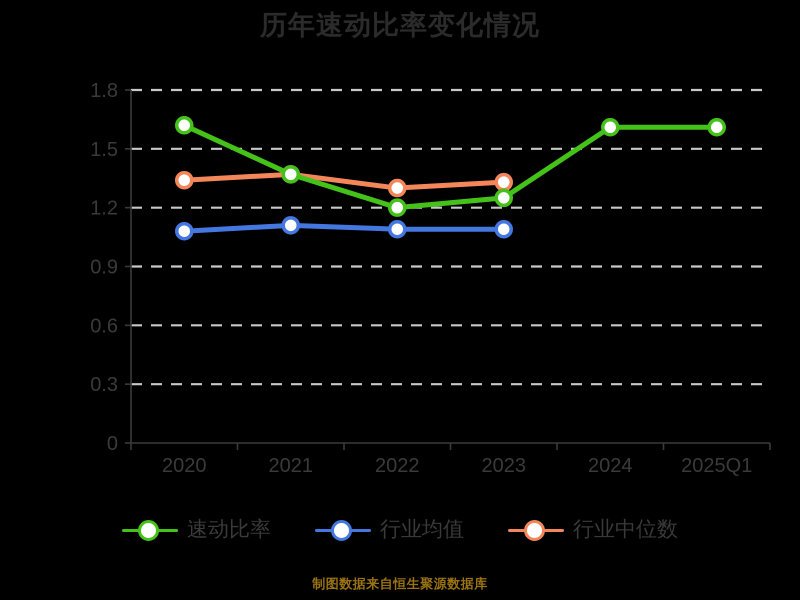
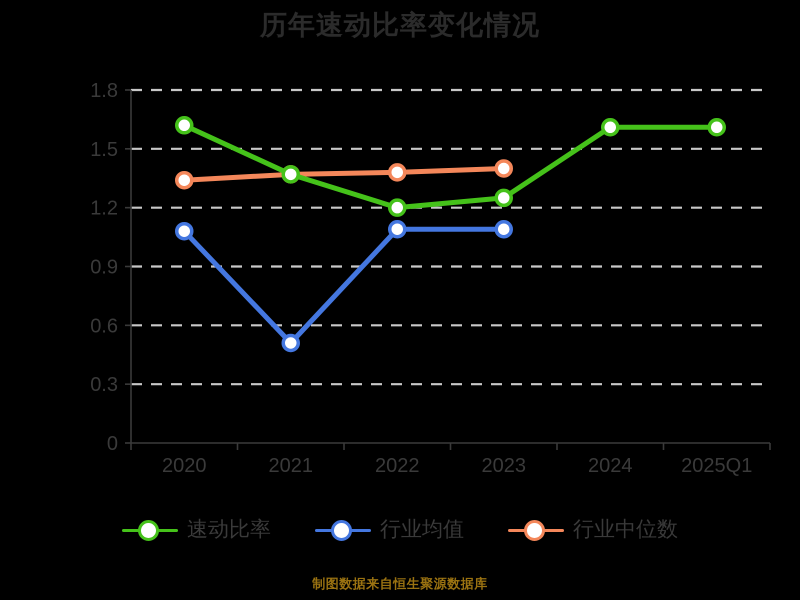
行业均值/2021: 1.11 -> 0.51
行业中位数/2022: 1.30 -> 1.38
行业中位数/2023: 1.33 -> 1.40
